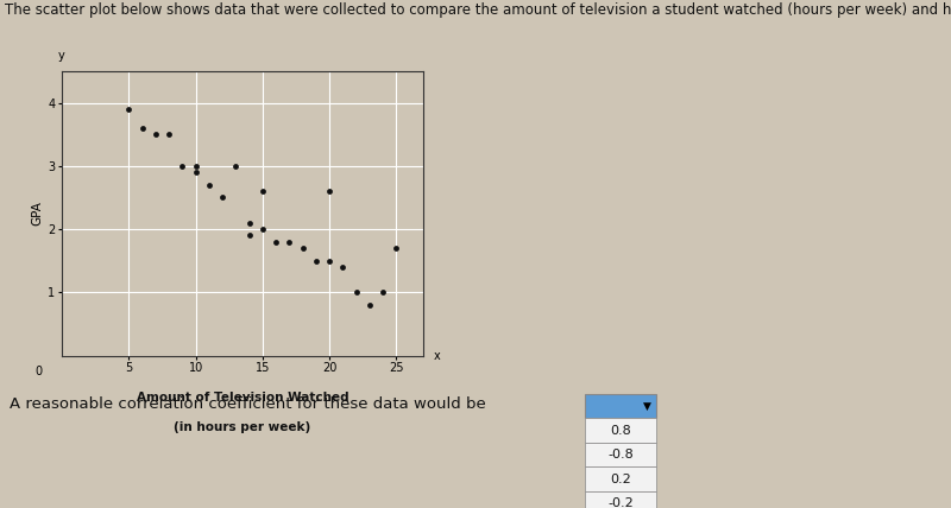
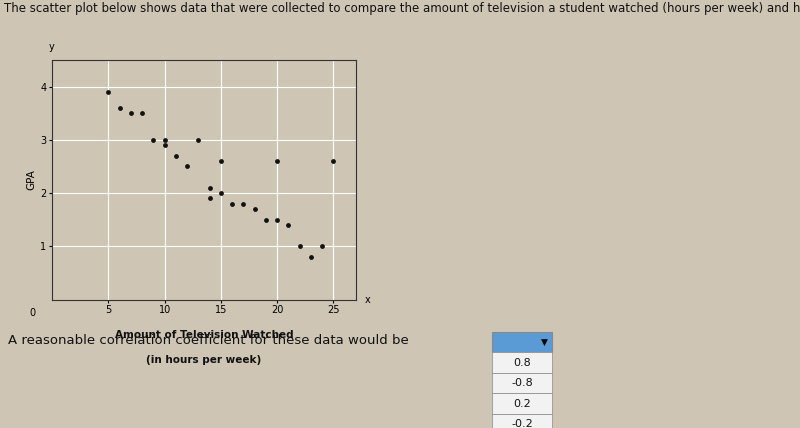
25: 1.7 -> 2.6
